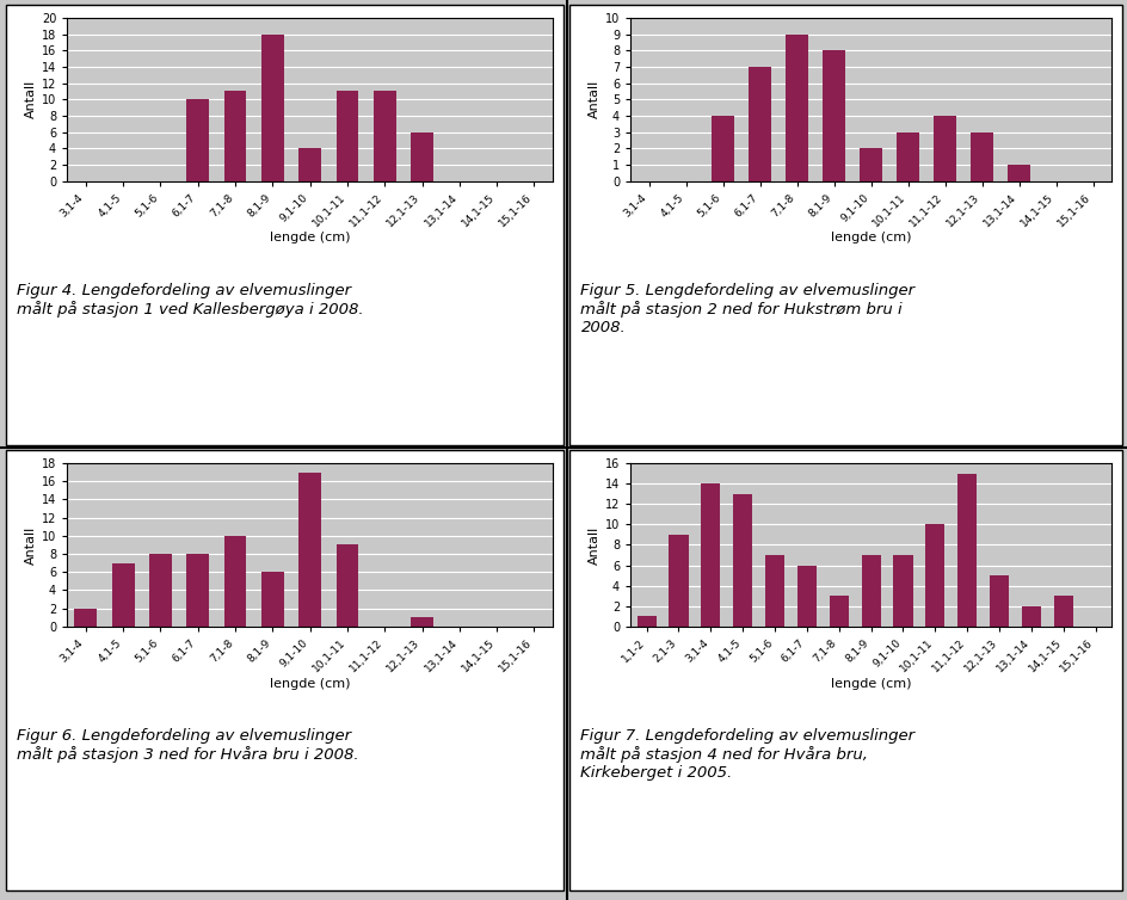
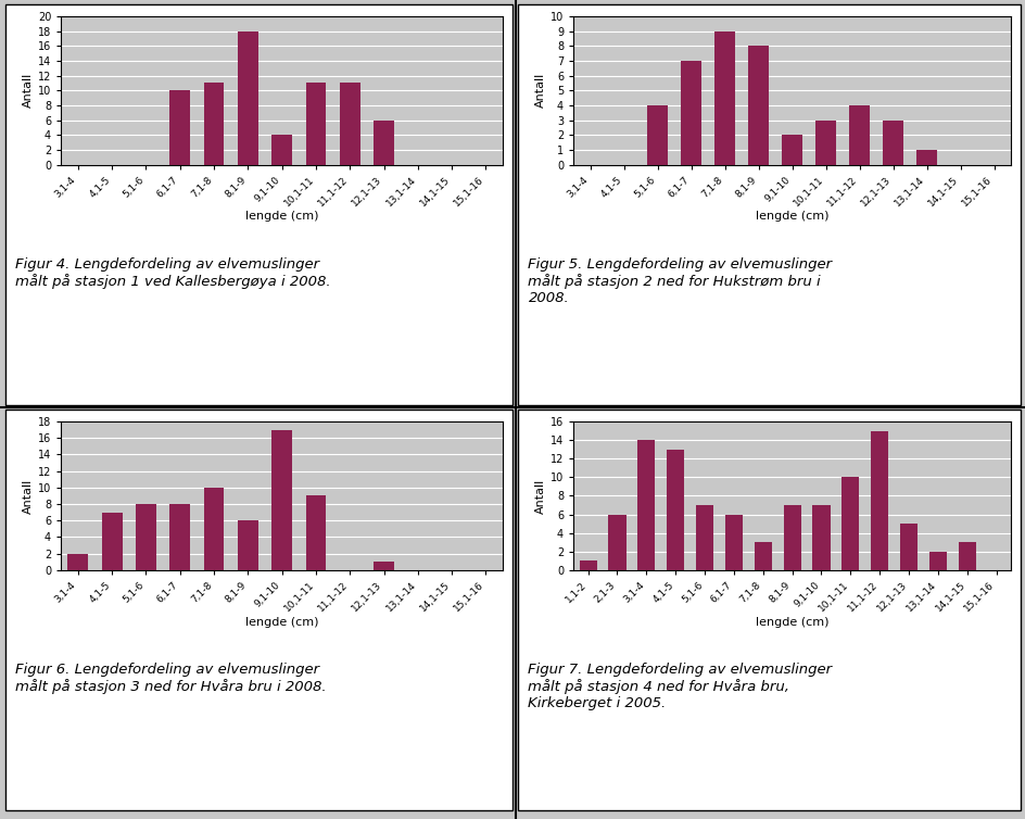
2,1-3: 9 -> 6
